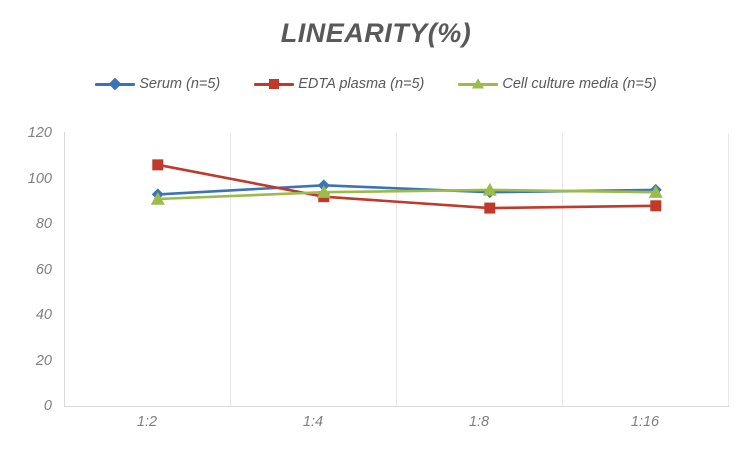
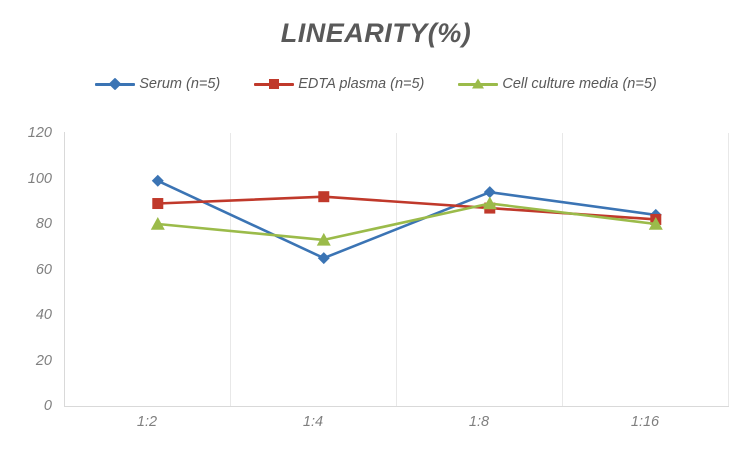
Serum (n=5)/1:2: 93 -> 99
EDTA plasma (n=5)/1:2: 106 -> 89
Cell culture media (n=5)/1:2: 91 -> 80
Serum (n=5)/1:4: 97 -> 65
Cell culture media (n=5)/1:4: 94 -> 73
Cell culture media (n=5)/1:8: 95 -> 89
Serum (n=5)/1:16: 95 -> 84
EDTA plasma (n=5)/1:16: 88 -> 82
Cell culture media (n=5)/1:16: 94 -> 80
